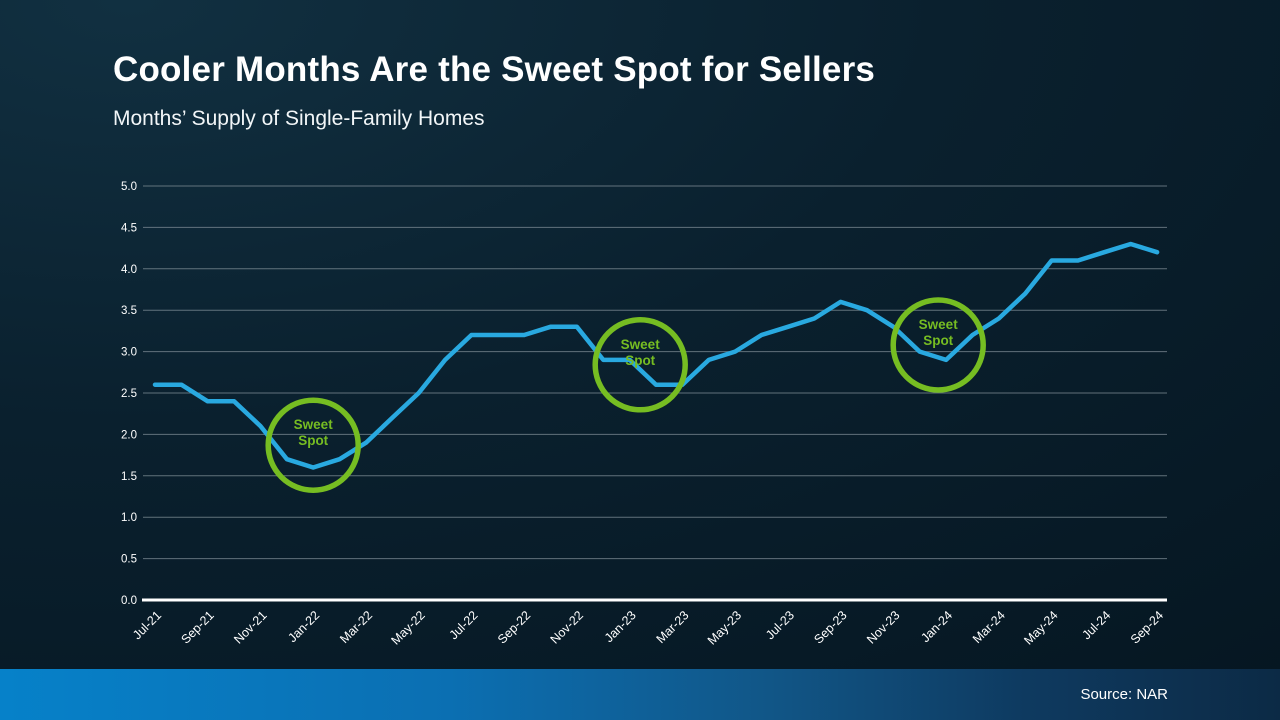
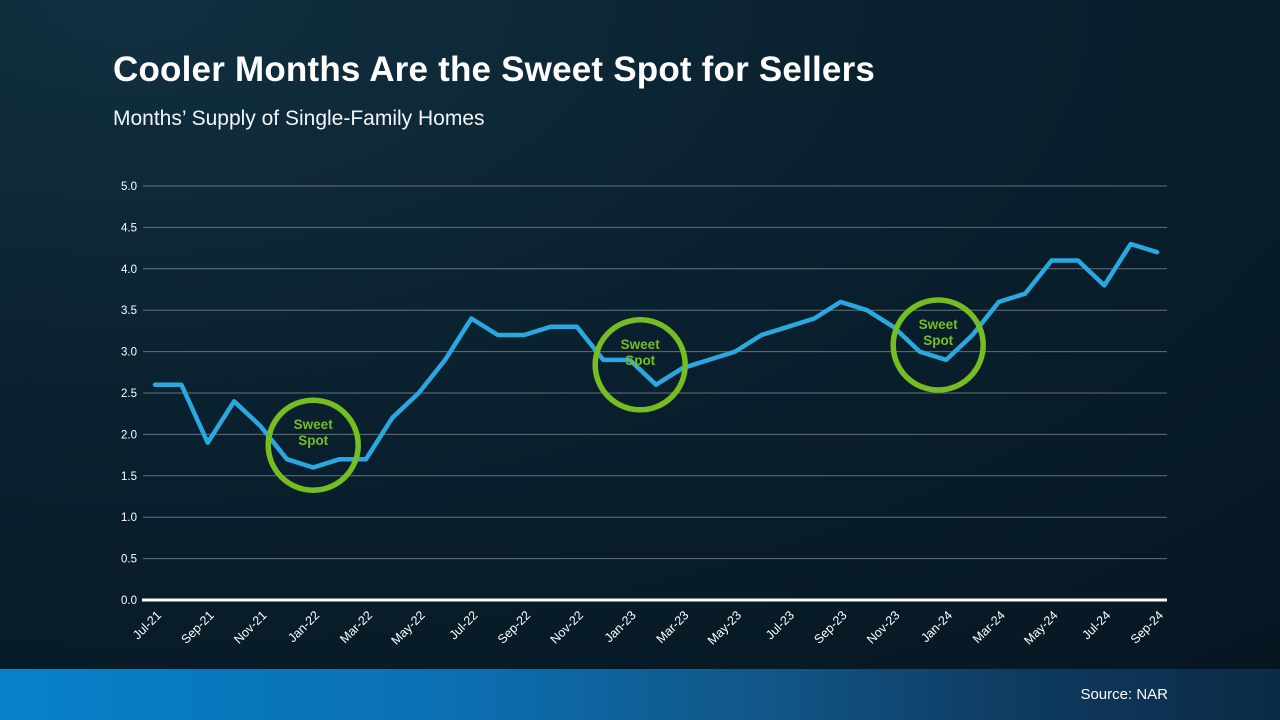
Sep-21: 2.4 -> 1.9
Mar-22: 1.9 -> 1.7
Jul-22: 3.2 -> 3.4
Mar-23: 2.6 -> 2.8
Mar-24: 3.4 -> 3.6
Jul-24: 4.2 -> 3.8
